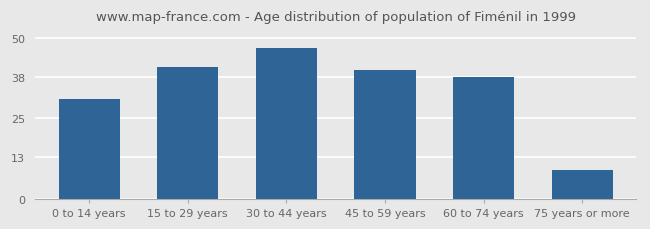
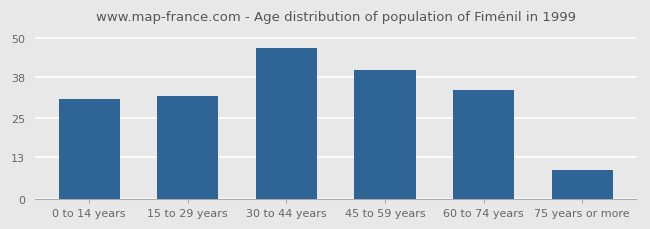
15 to 29 years: 41 -> 32
60 to 74 years: 38 -> 34
